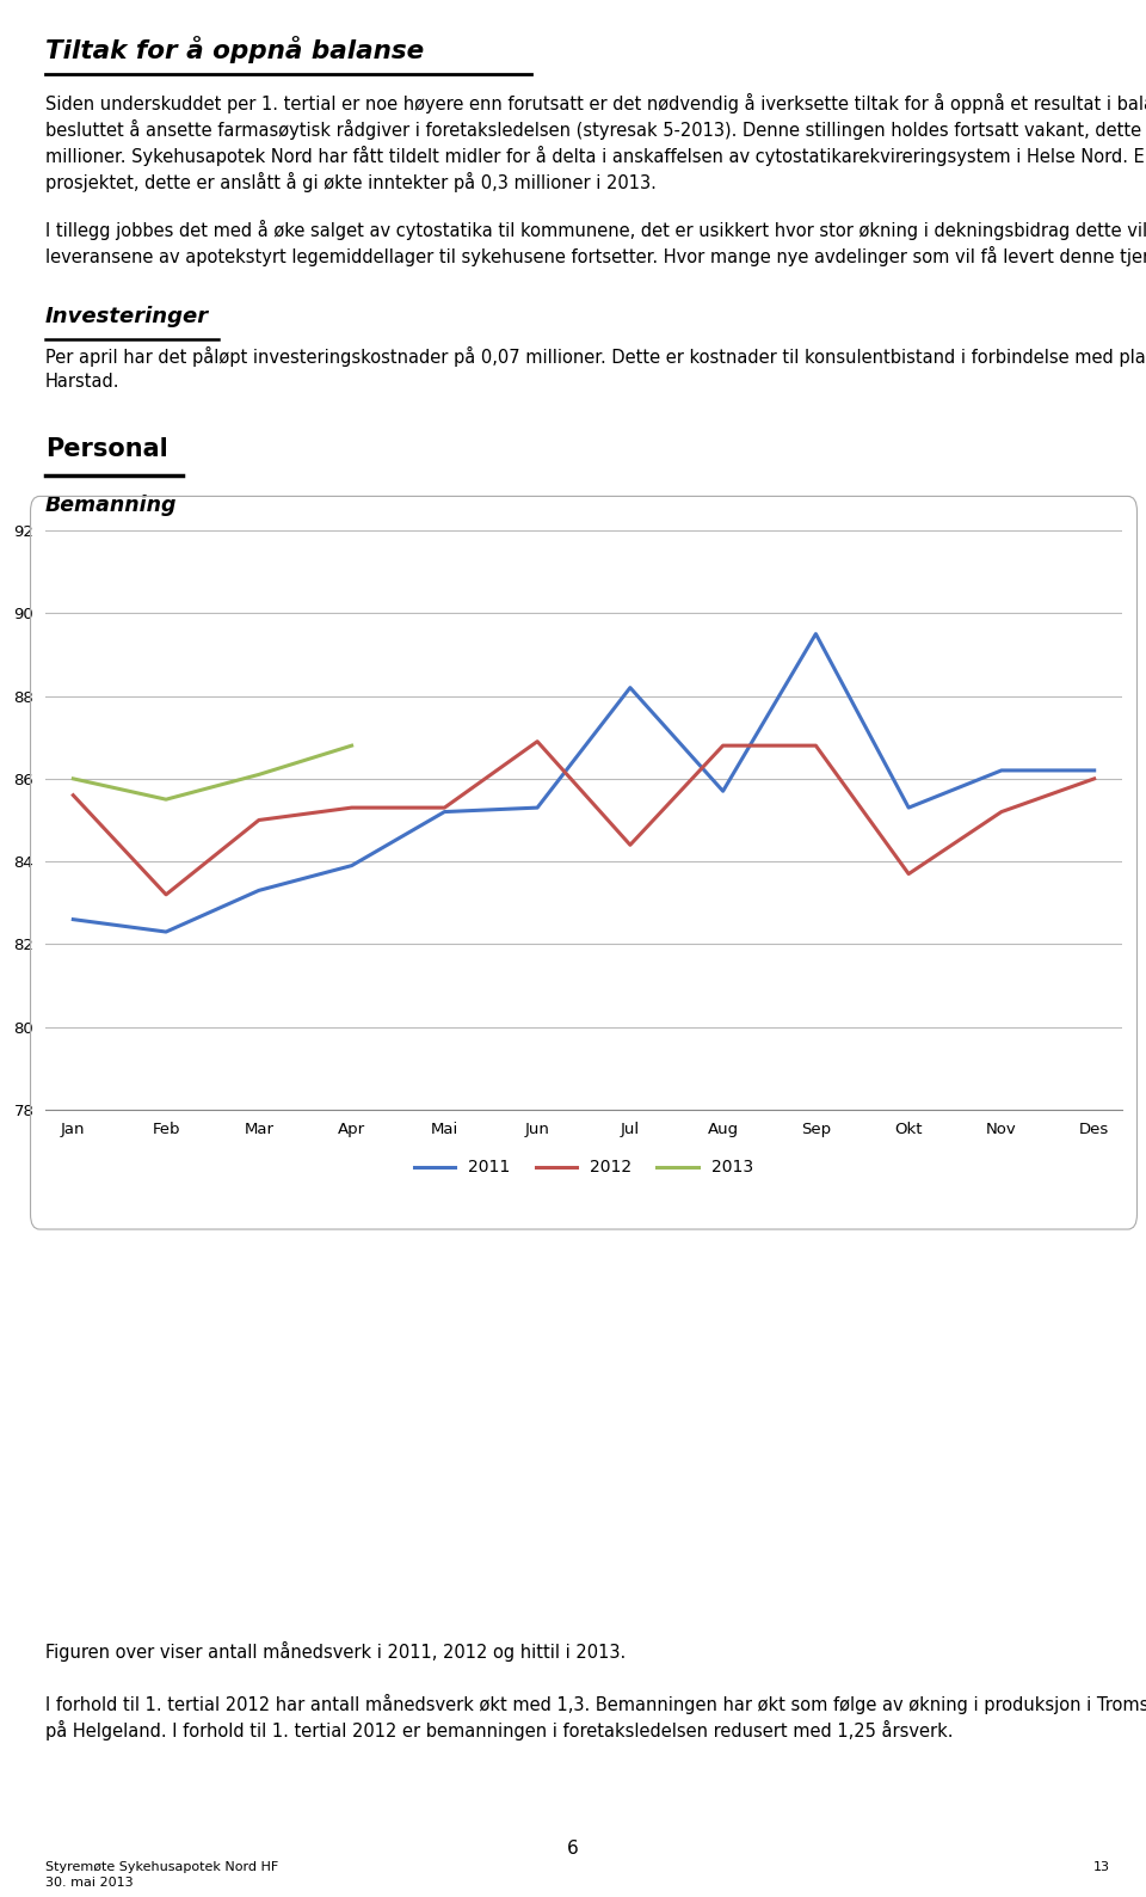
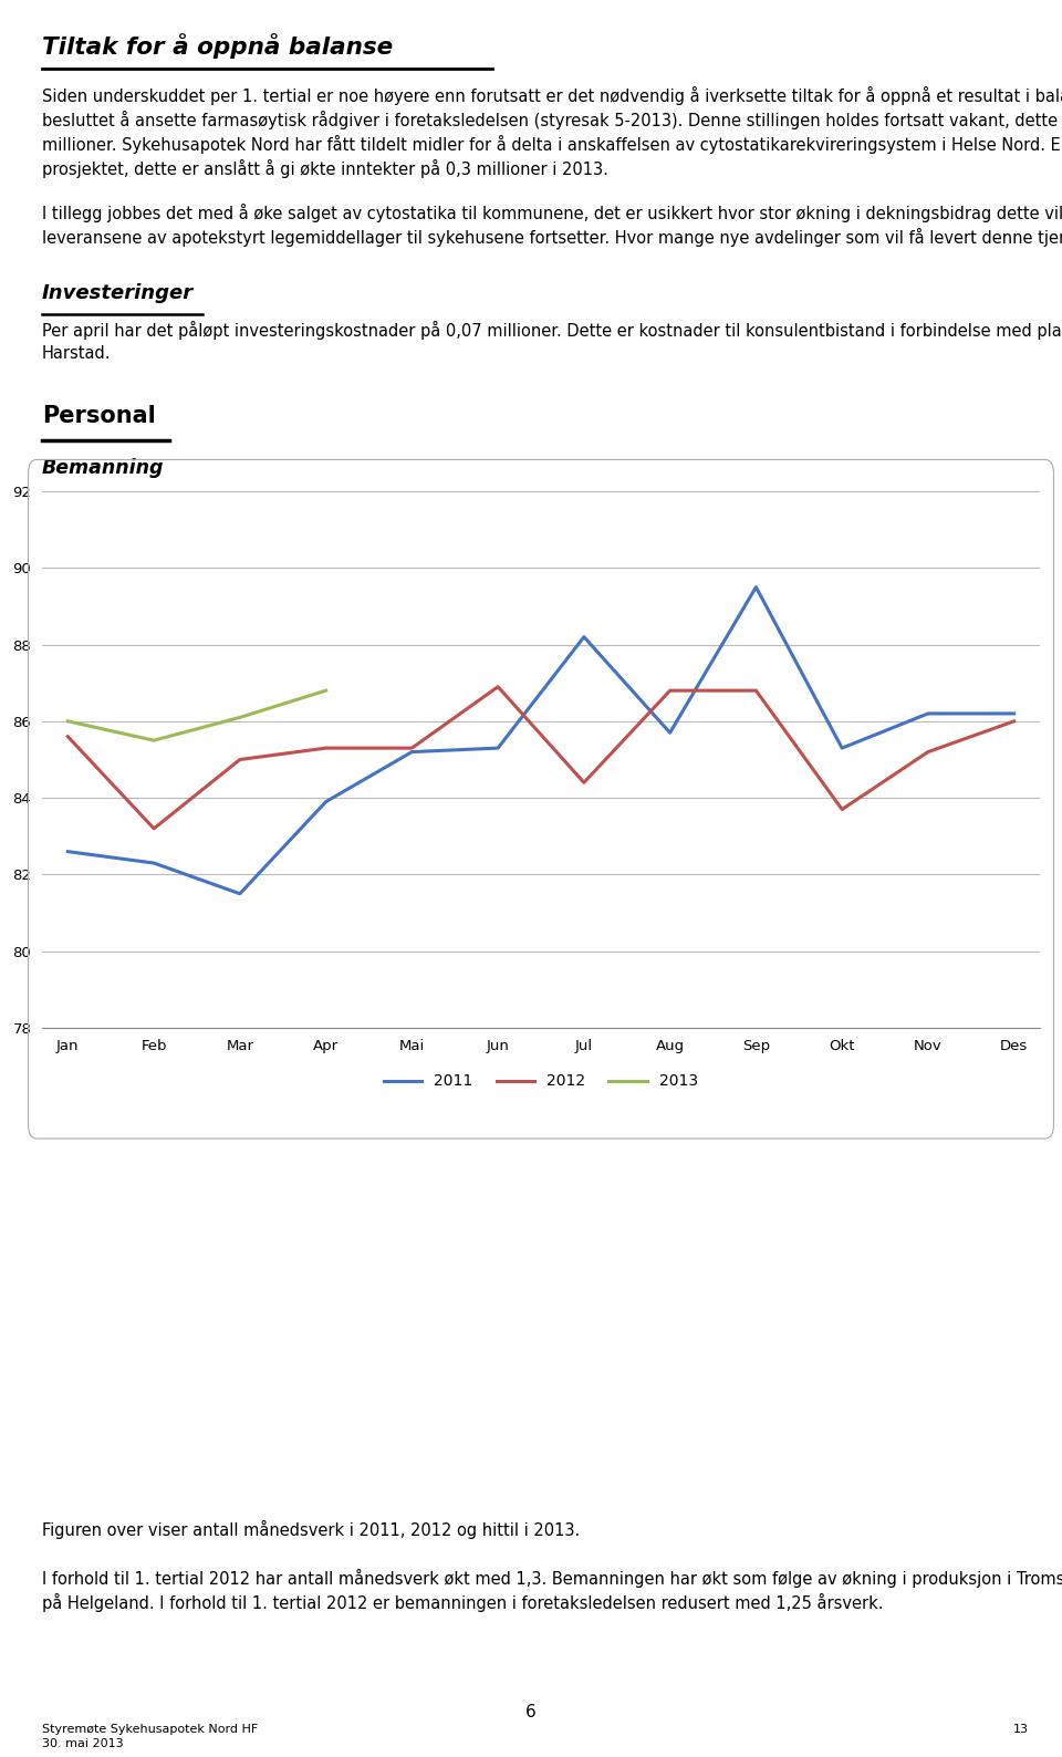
2011/Mar: 83.3 -> 81.5
